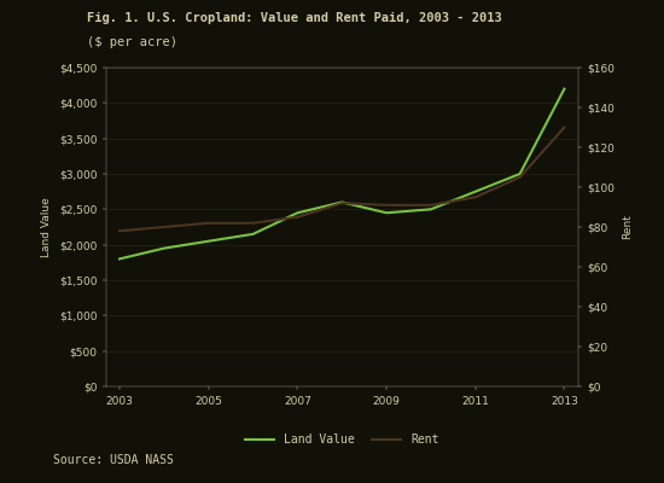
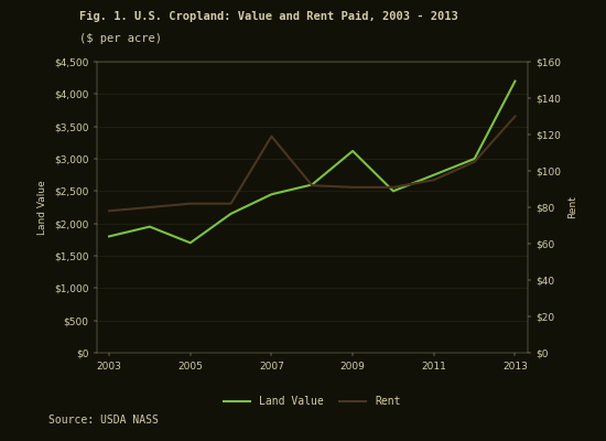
Land Value/2005: $2,050 -> $1,700
Rent/2007: $85 -> $119
Land Value/2009: $2,450 -> $3,120
